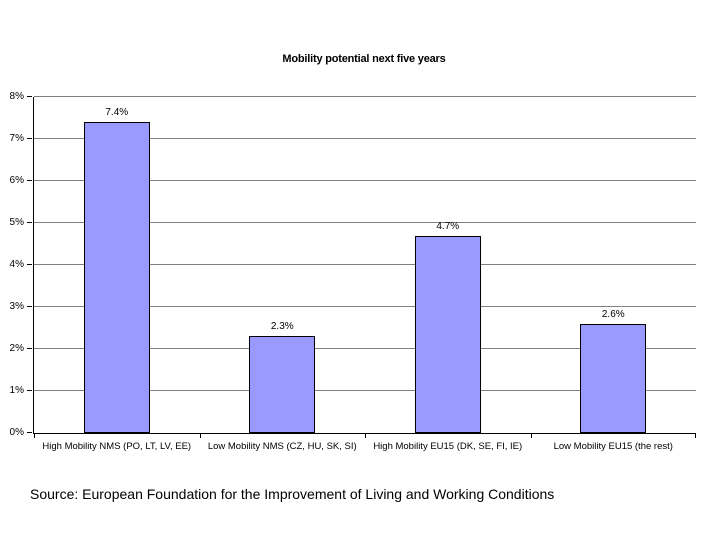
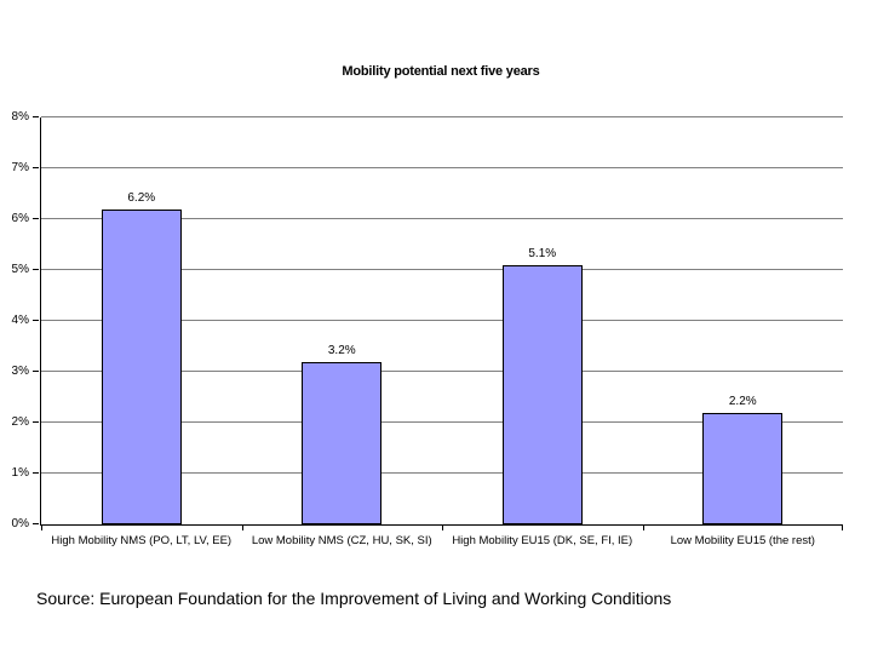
High Mobility NMS (PO, LT, LV, EE): 7.4% -> 6.2%
Low Mobility NMS (CZ, HU, SK, SI): 2.3% -> 3.2%
High Mobility EU15 (DK, SE, FI, IE): 4.7% -> 5.1%
Low Mobility EU15 (the rest): 2.6% -> 2.2%
